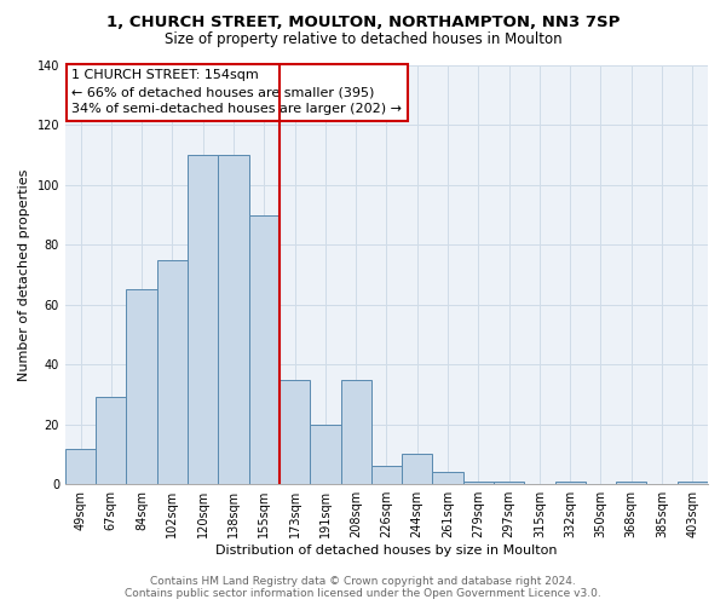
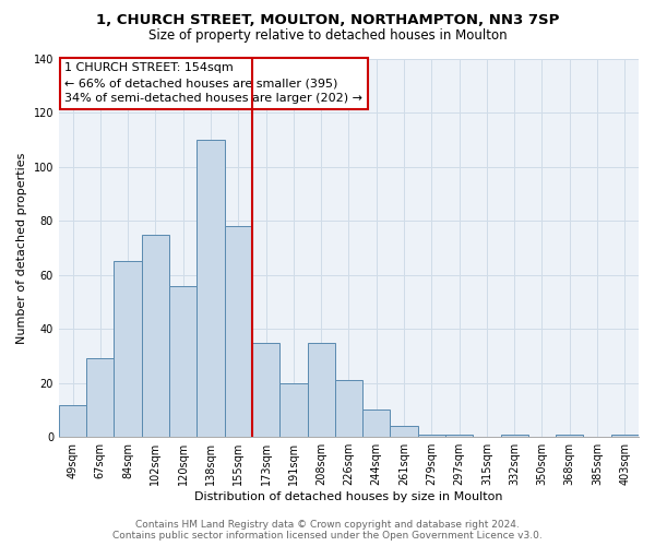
120sqm: 110 -> 56
155sqm: 90 -> 78
226sqm: 6 -> 21
